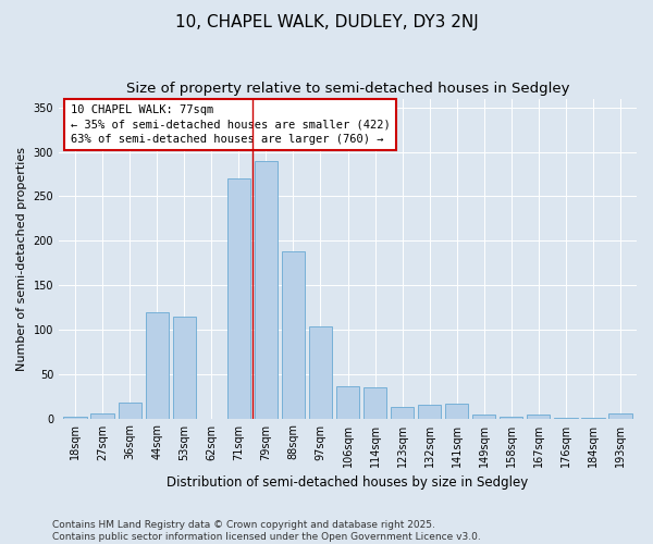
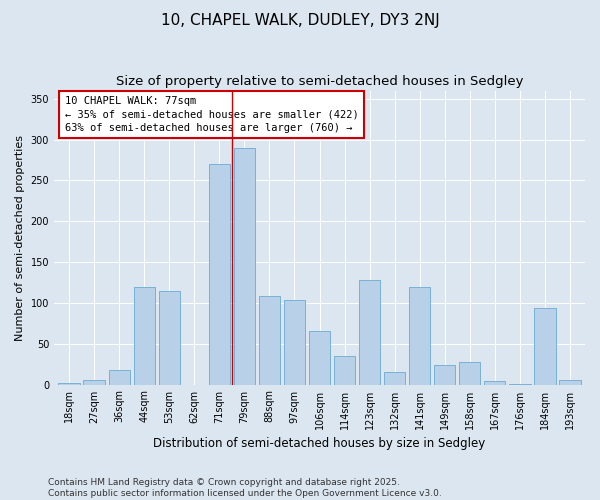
88sqm: 188 -> 108
106sqm: 36 -> 66
123sqm: 13 -> 128
141sqm: 17 -> 120
149sqm: 4 -> 24
158sqm: 2 -> 28
184sqm: 1 -> 94
